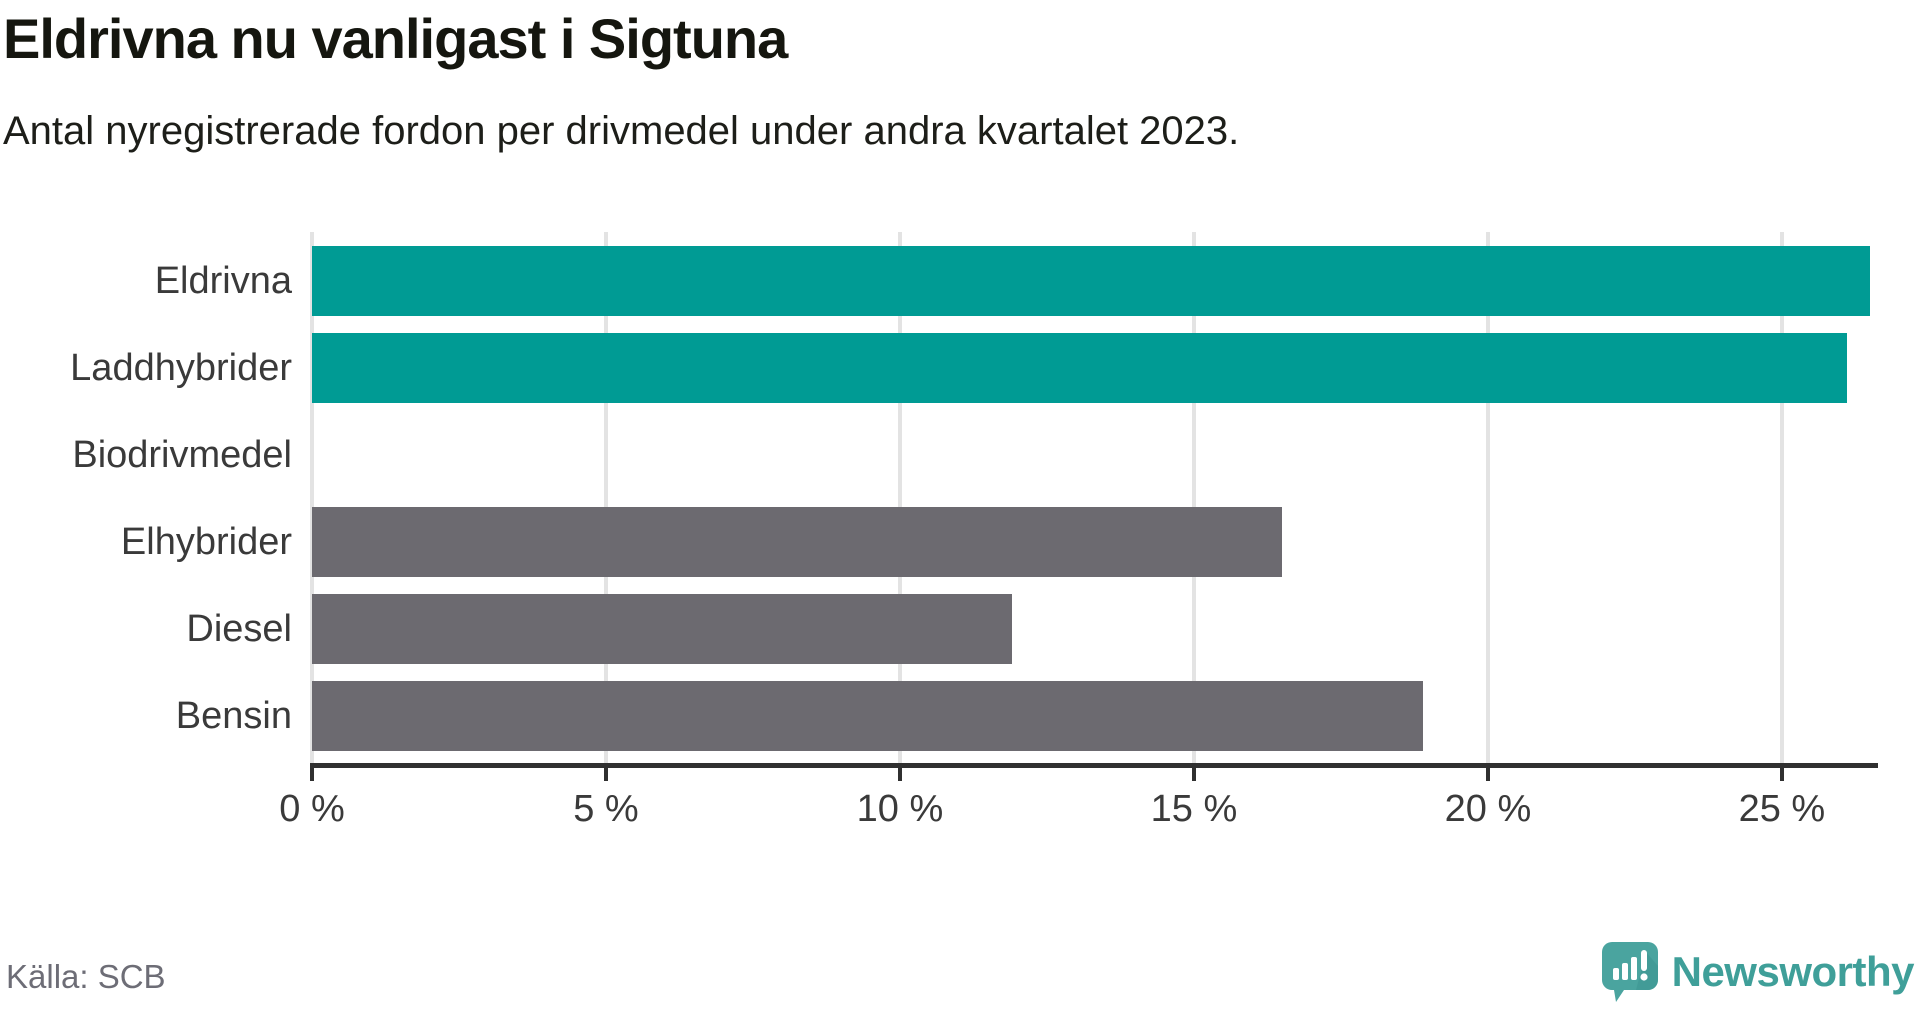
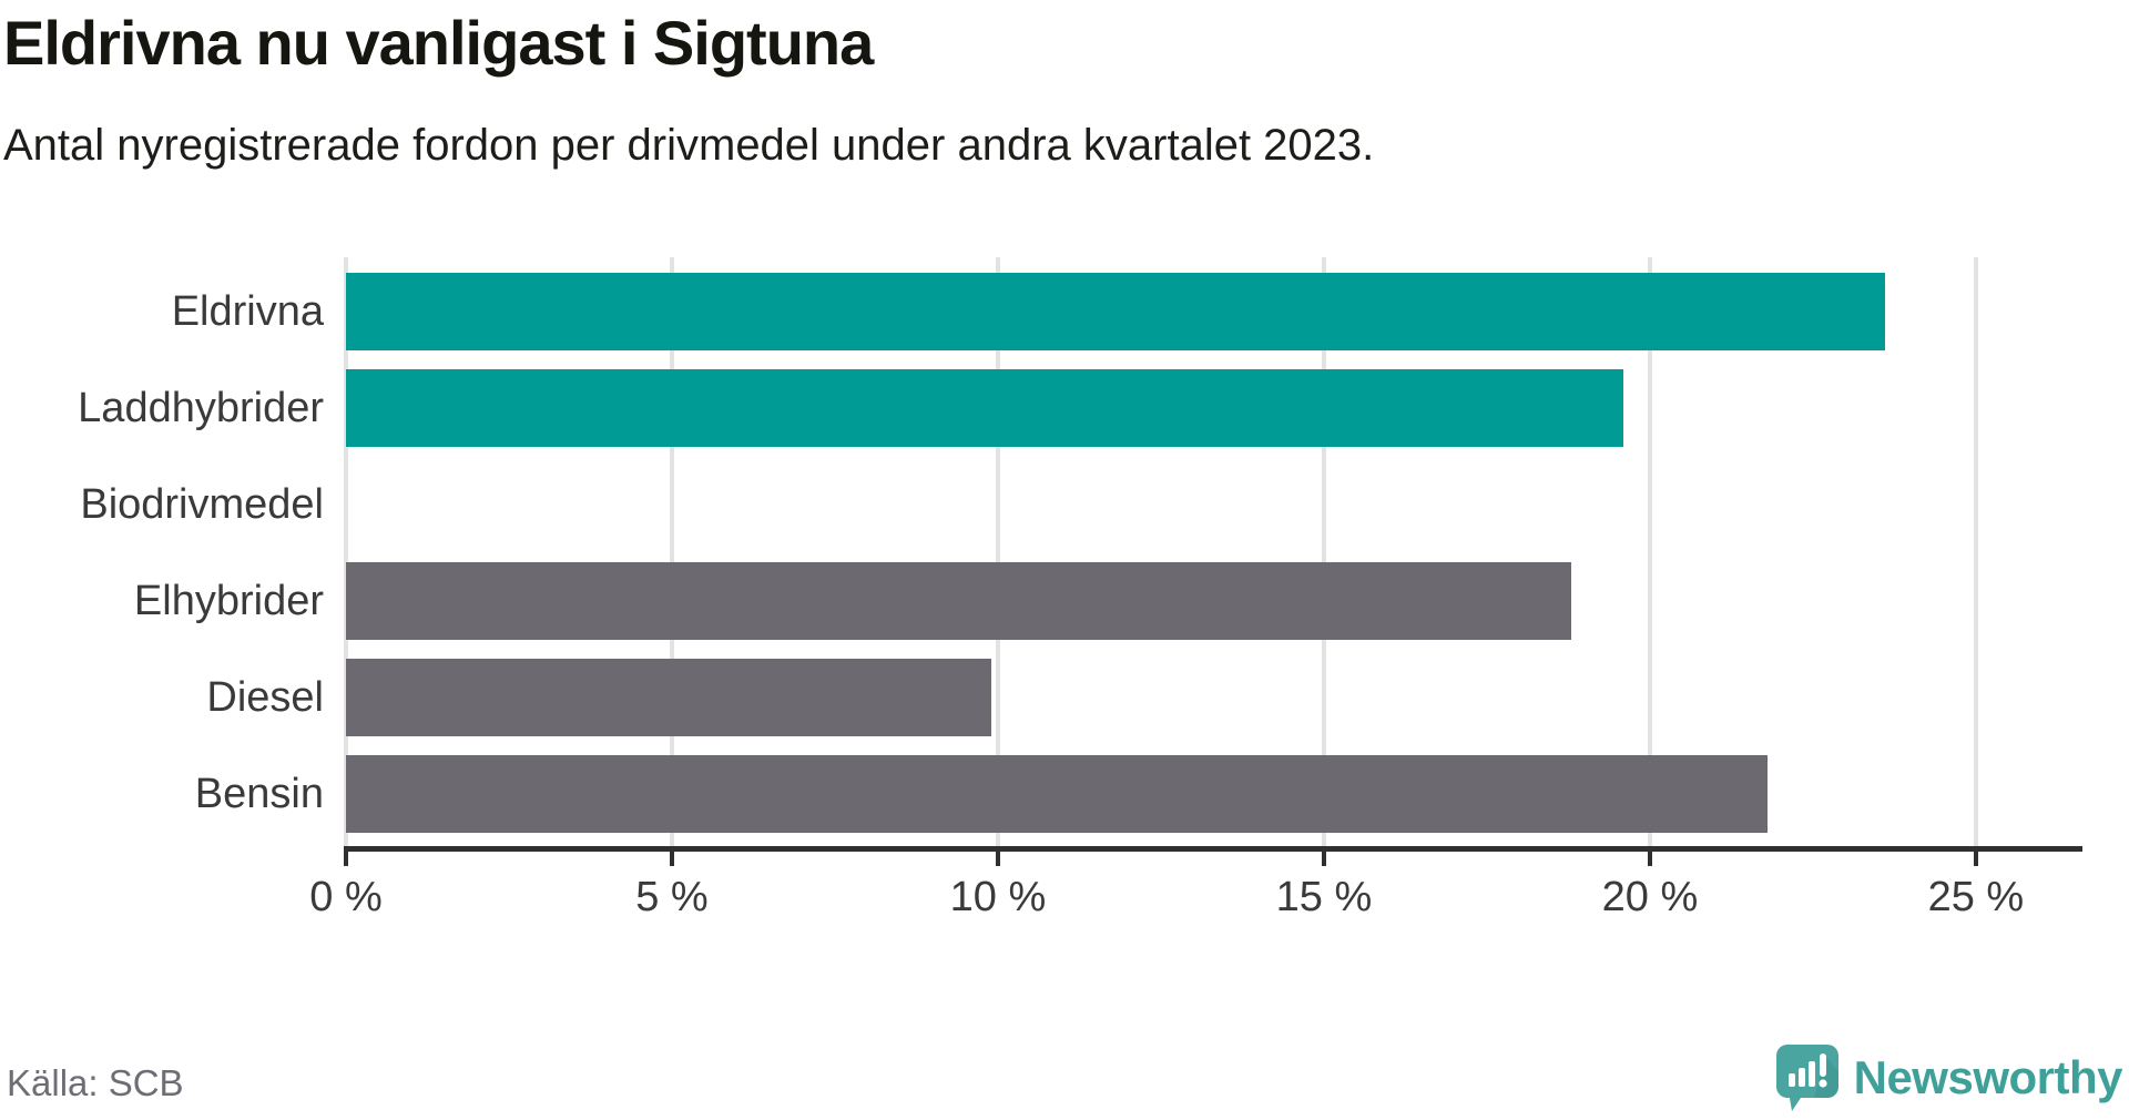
Eldrivna: 26.5% -> 23.6%
Laddhybrider: 26.1% -> 19.6%
Elhybrider: 16.5% -> 18.8%
Diesel: 11.9% -> 9.9%
Bensin: 18.9% -> 21.8%
